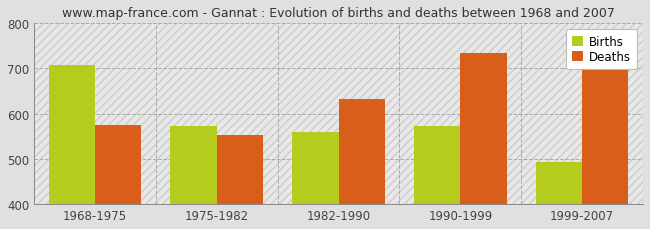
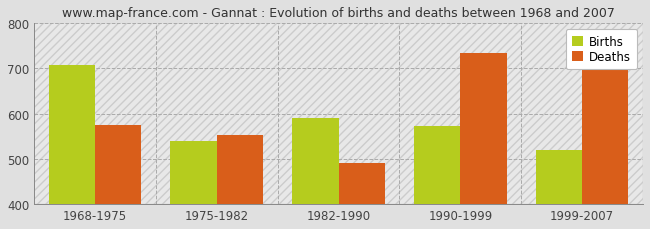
Births/1975-1982: 572 -> 540
Births/1982-1990: 559 -> 590
Deaths/1982-1990: 631 -> 490
Births/1999-2007: 493 -> 520
